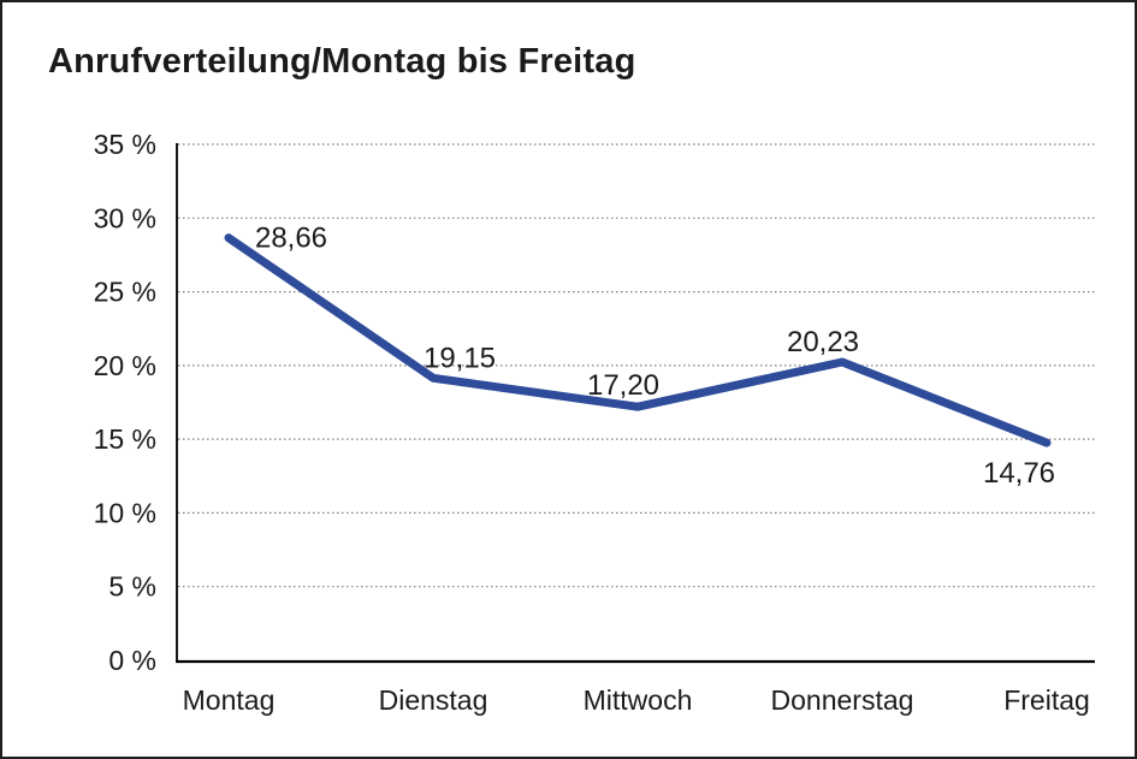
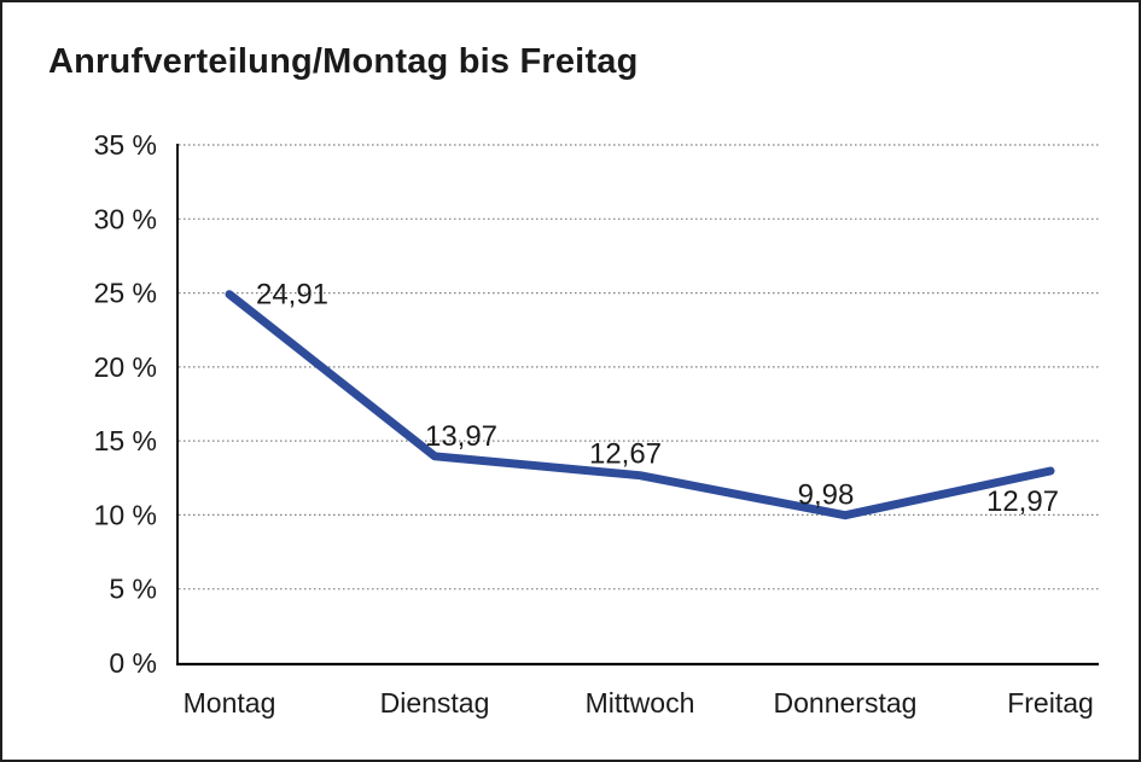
Montag: 28,66 -> 24,91
Dienstag: 19,15 -> 13,97
Mittwoch: 17,20 -> 12,67
Donnerstag: 20,23 -> 9,98
Freitag: 14,76 -> 12,97
